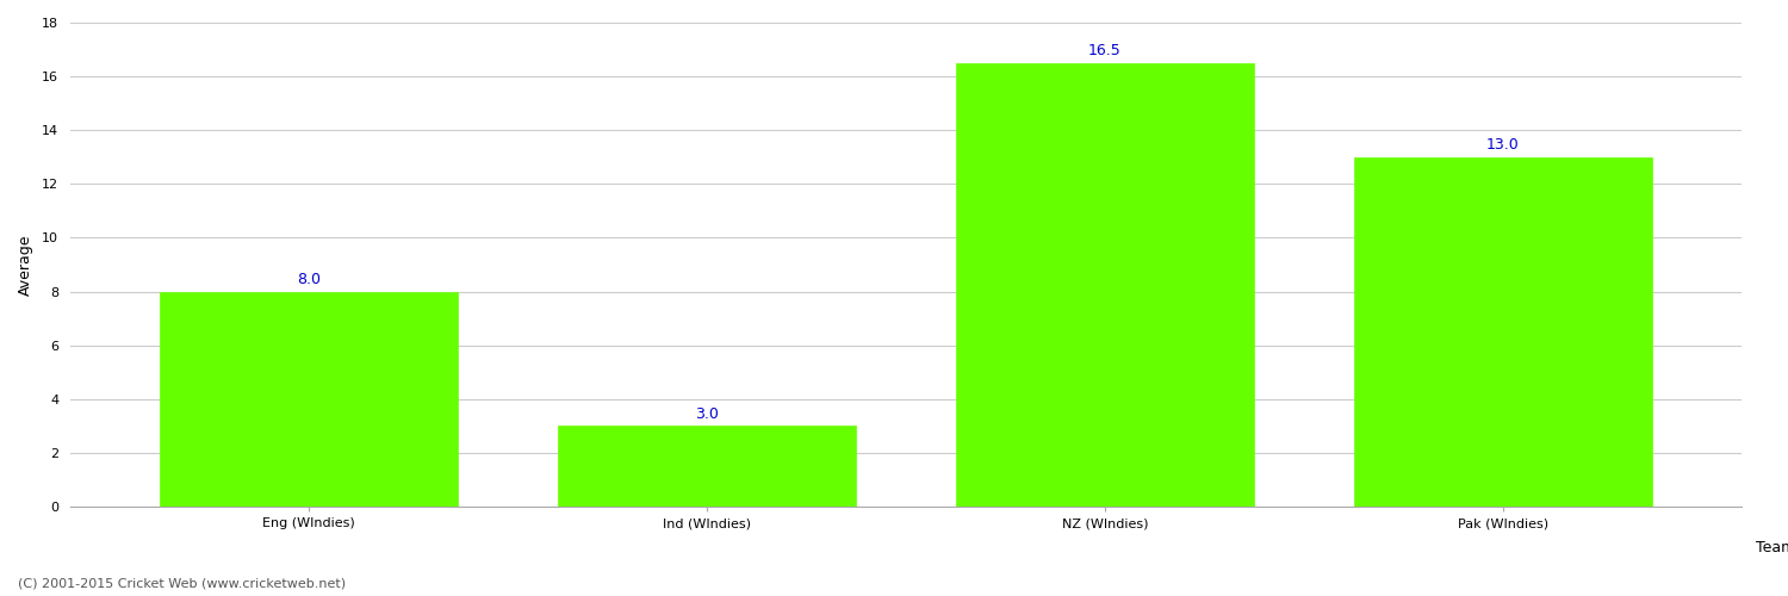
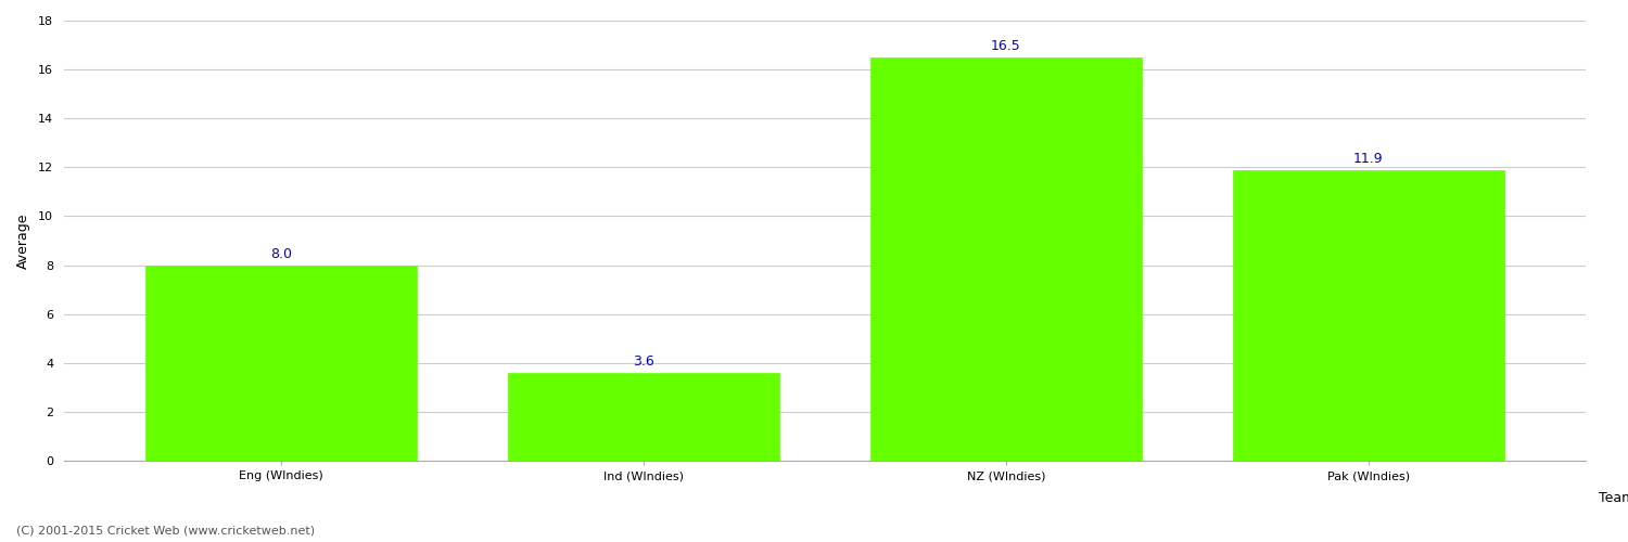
Ind (WIndies): 3.0 -> 3.6
Pak (WIndies): 13.0 -> 11.9
